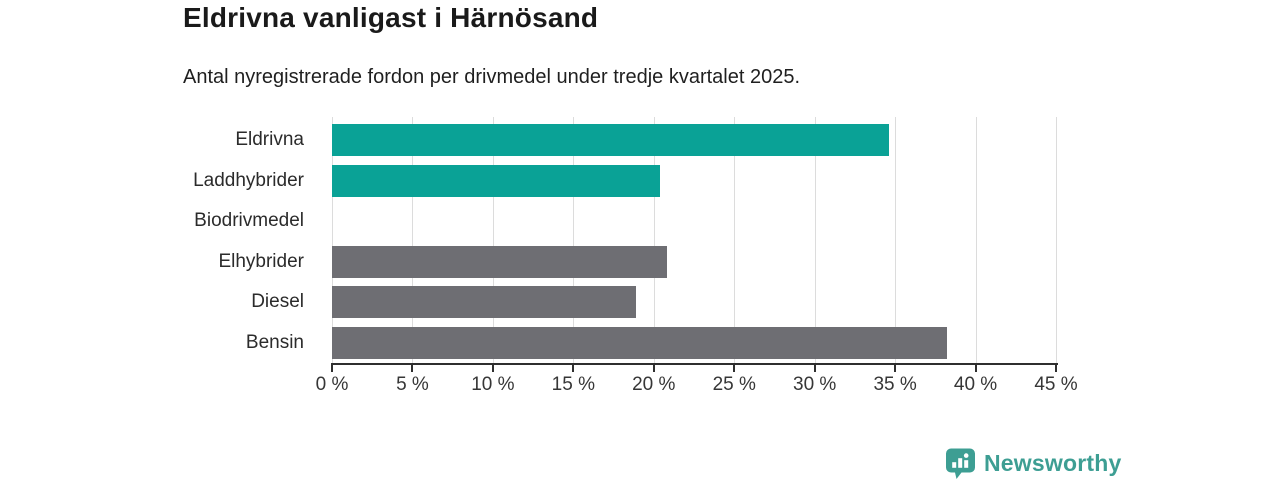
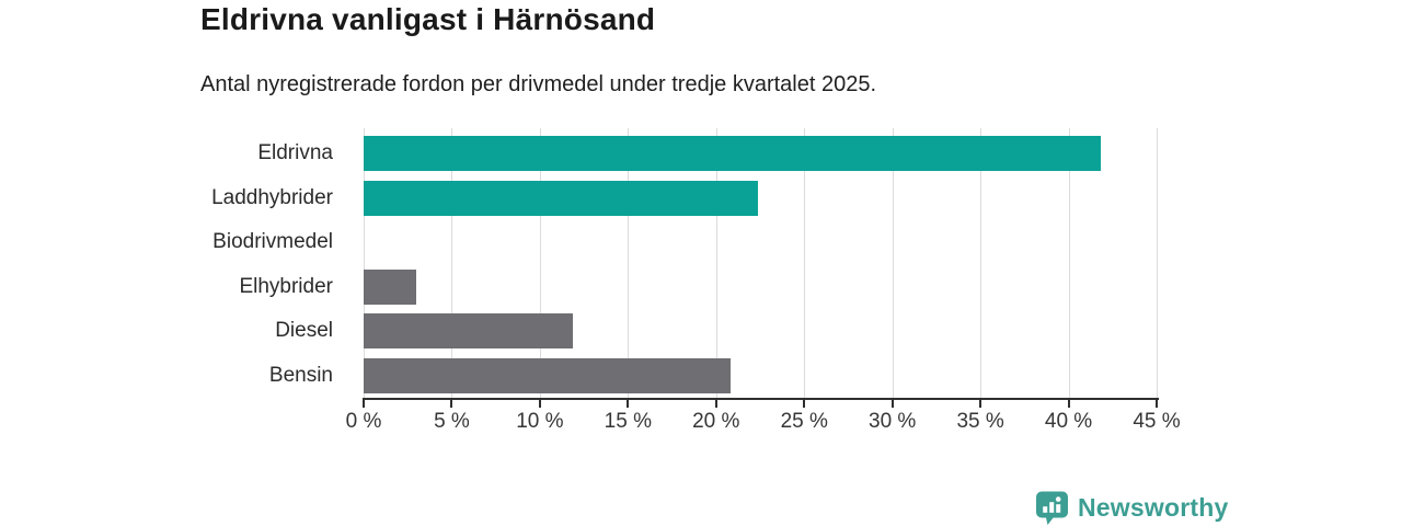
Eldrivna: 34.6% -> 41.8%
Laddhybrider: 20.4% -> 22.4%
Elhybrider: 20.8% -> 3.0%
Diesel: 18.9% -> 11.9%
Bensin: 38.2% -> 20.8%
